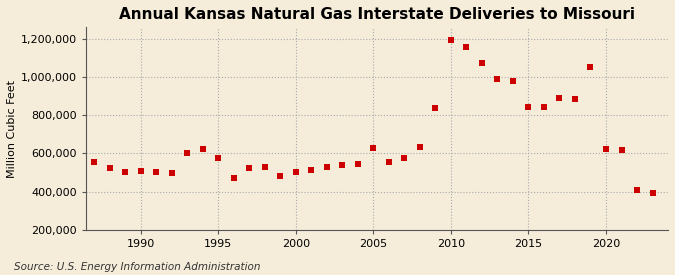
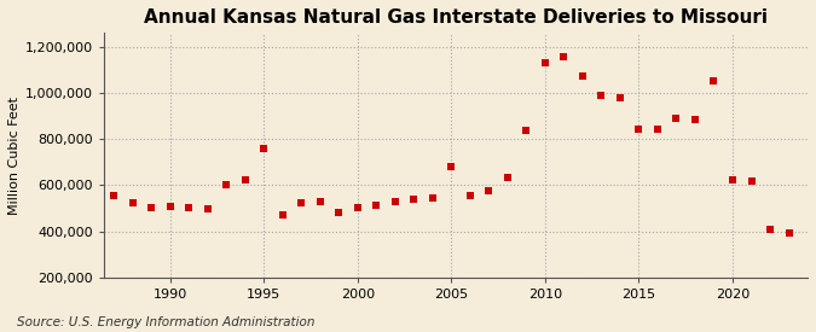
1995: 580,000 -> 760,000
2005: 630,000 -> 680,000
2010: 1,200,000 -> 1,130,000
